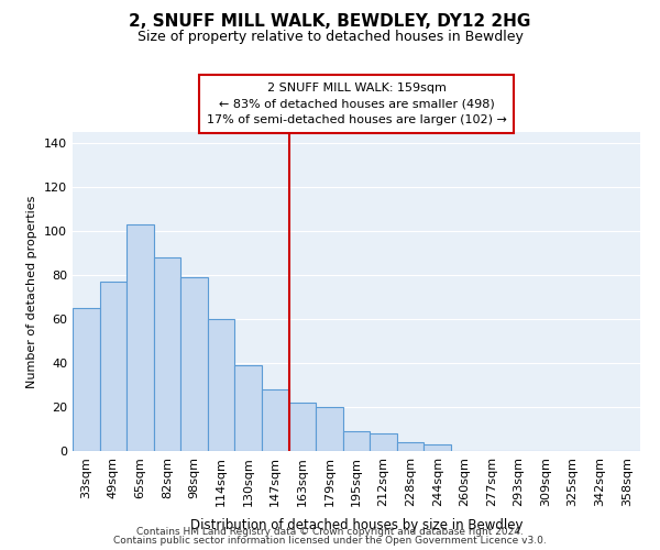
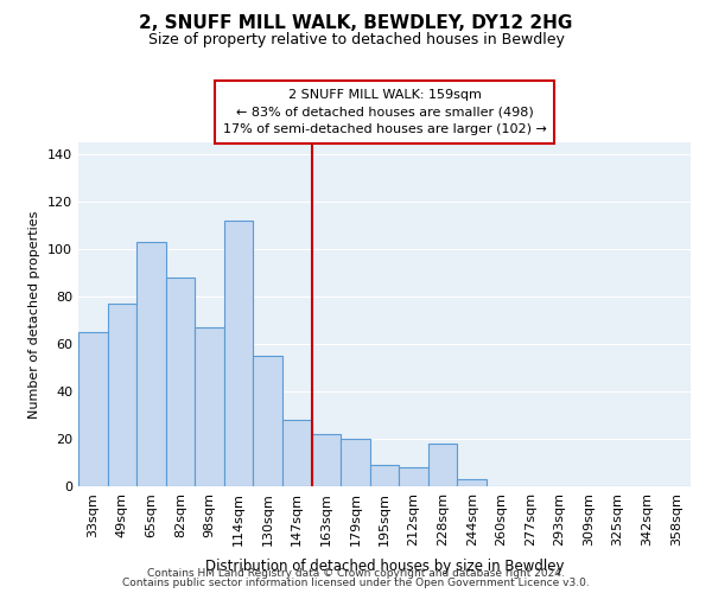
98sqm: 79 -> 67
114sqm: 60 -> 112
130sqm: 39 -> 55
228sqm: 4 -> 18
